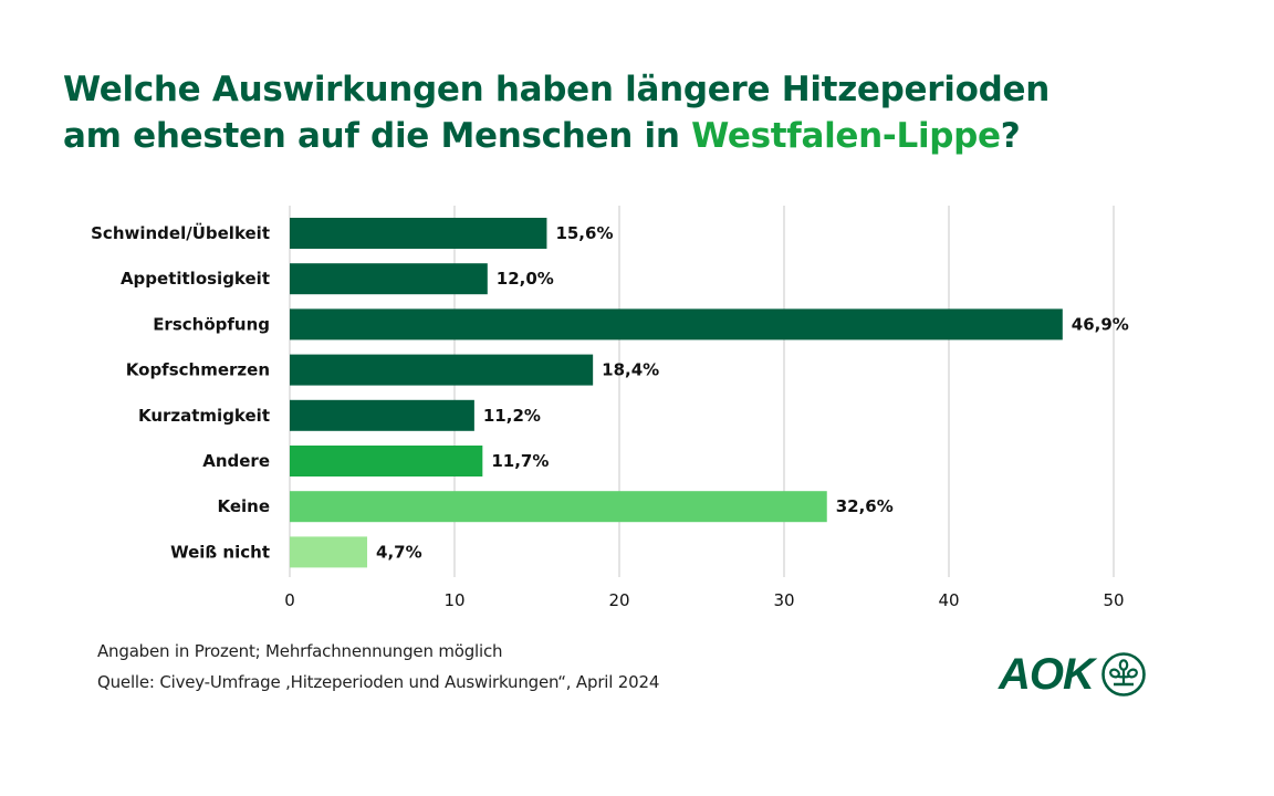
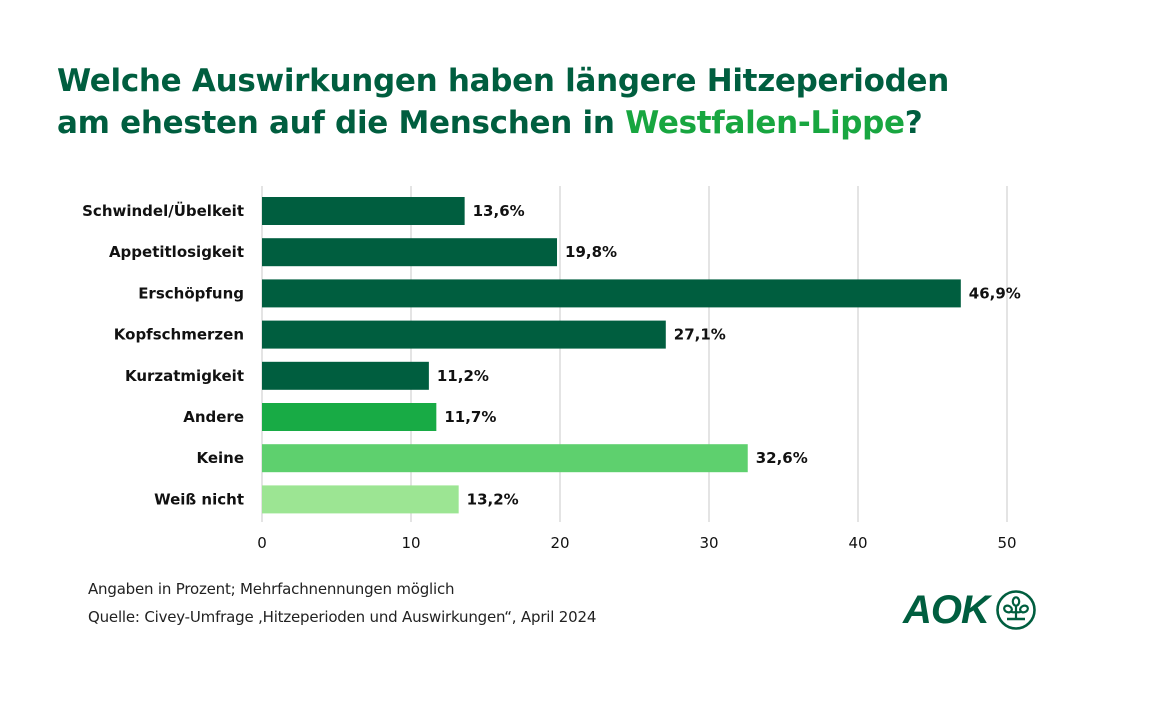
Schwindel/Übelkeit: 15,6% -> 13,6%
Appetitlosigkeit: 12,0% -> 19,8%
Kopfschmerzen: 18,4% -> 27,1%
Weiß nicht: 4,7% -> 13,2%
